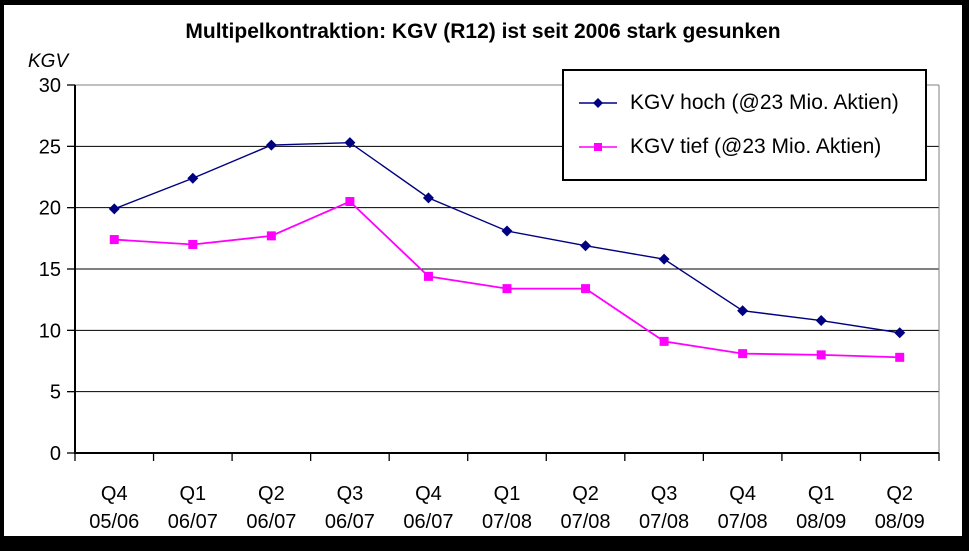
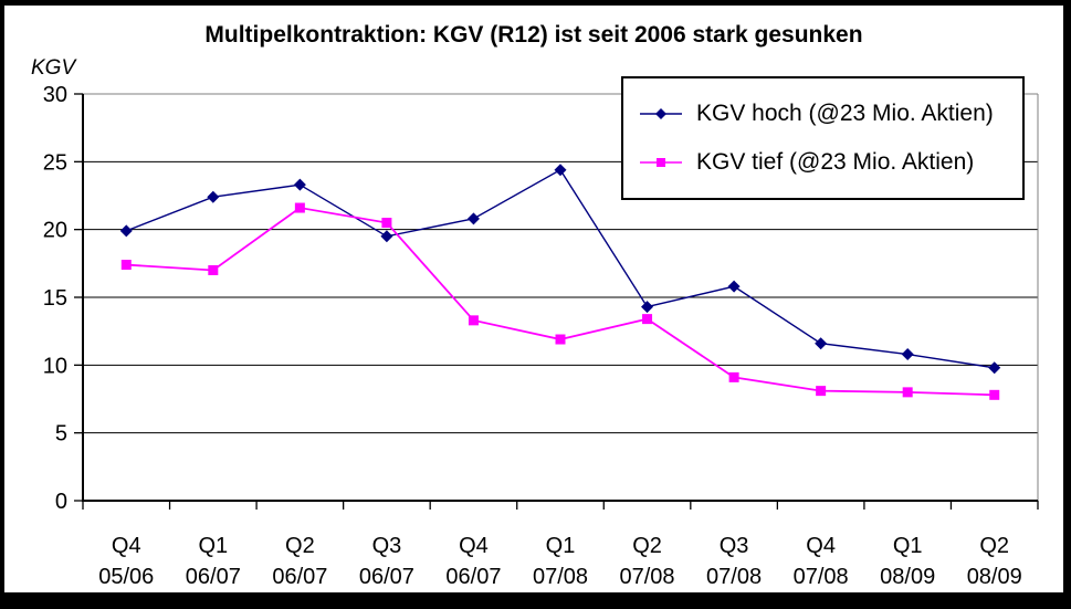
KGV hoch (@23 Mio. Aktien)/Q2 06/07: 25.1 -> 23.3
KGV tief (@23 Mio. Aktien)/Q2 06/07: 17.7 -> 21.6
KGV hoch (@23 Mio. Aktien)/Q3 06/07: 25.3 -> 19.5
KGV tief (@23 Mio. Aktien)/Q4 06/07: 14.4 -> 13.3
KGV hoch (@23 Mio. Aktien)/Q1 07/08: 18.1 -> 24.4
KGV tief (@23 Mio. Aktien)/Q1 07/08: 13.4 -> 11.9
KGV hoch (@23 Mio. Aktien)/Q2 07/08: 16.9 -> 14.3
